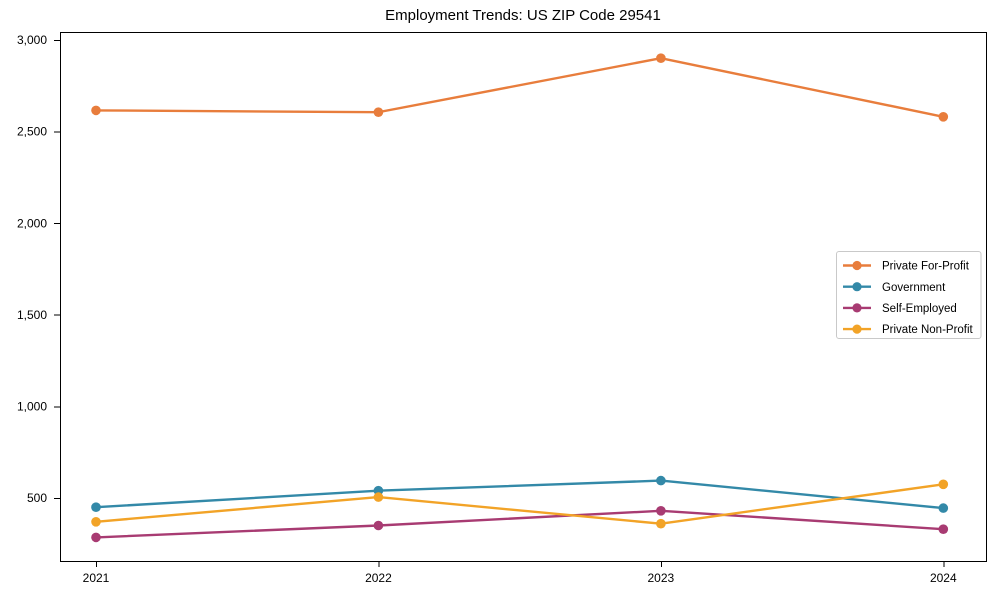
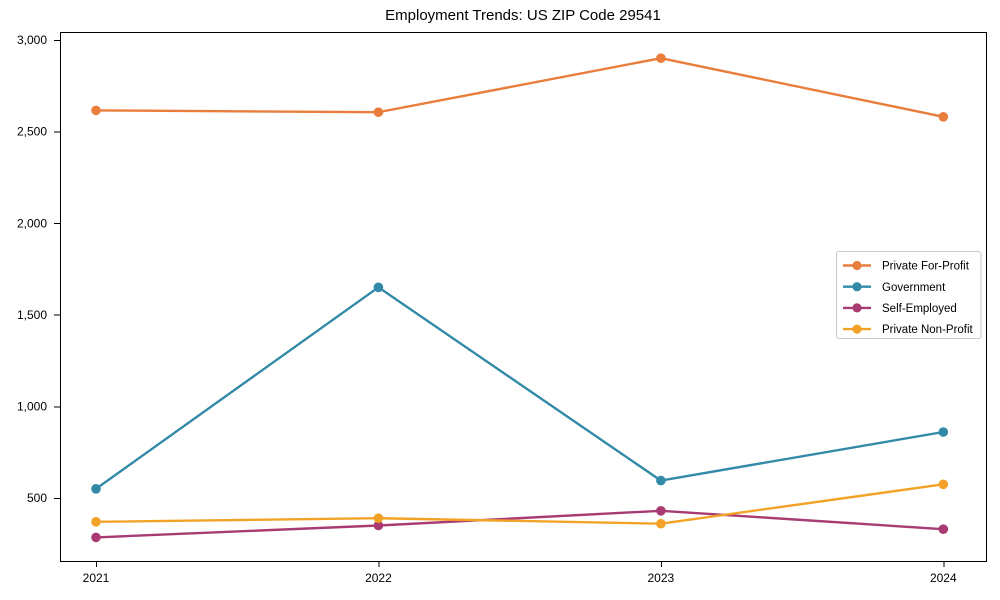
Government/2021: 450 -> 550
Government/2022: 540 -> 1650
Private Non-Profit/2022: 500 -> 390
Government/2024: 440 -> 860
